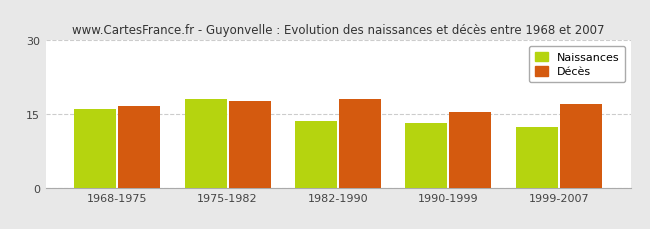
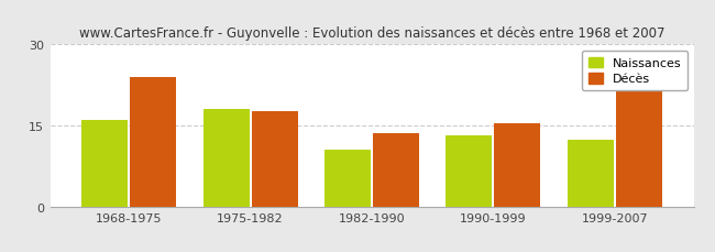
Décès/1968-1975: 16.7 -> 24.0
Naissances/1982-1990: 13.5 -> 10.5
Décès/1982-1990: 18.0 -> 13.5
Décès/1999-2007: 17.1 -> 22.0
